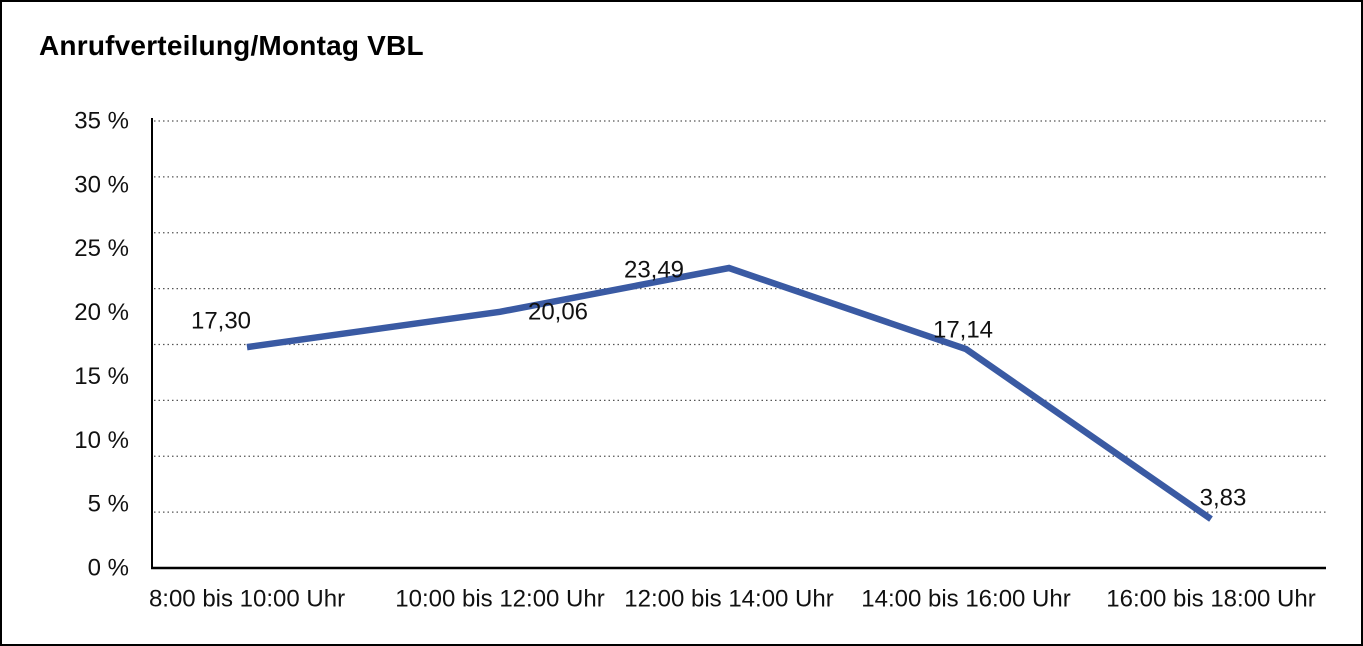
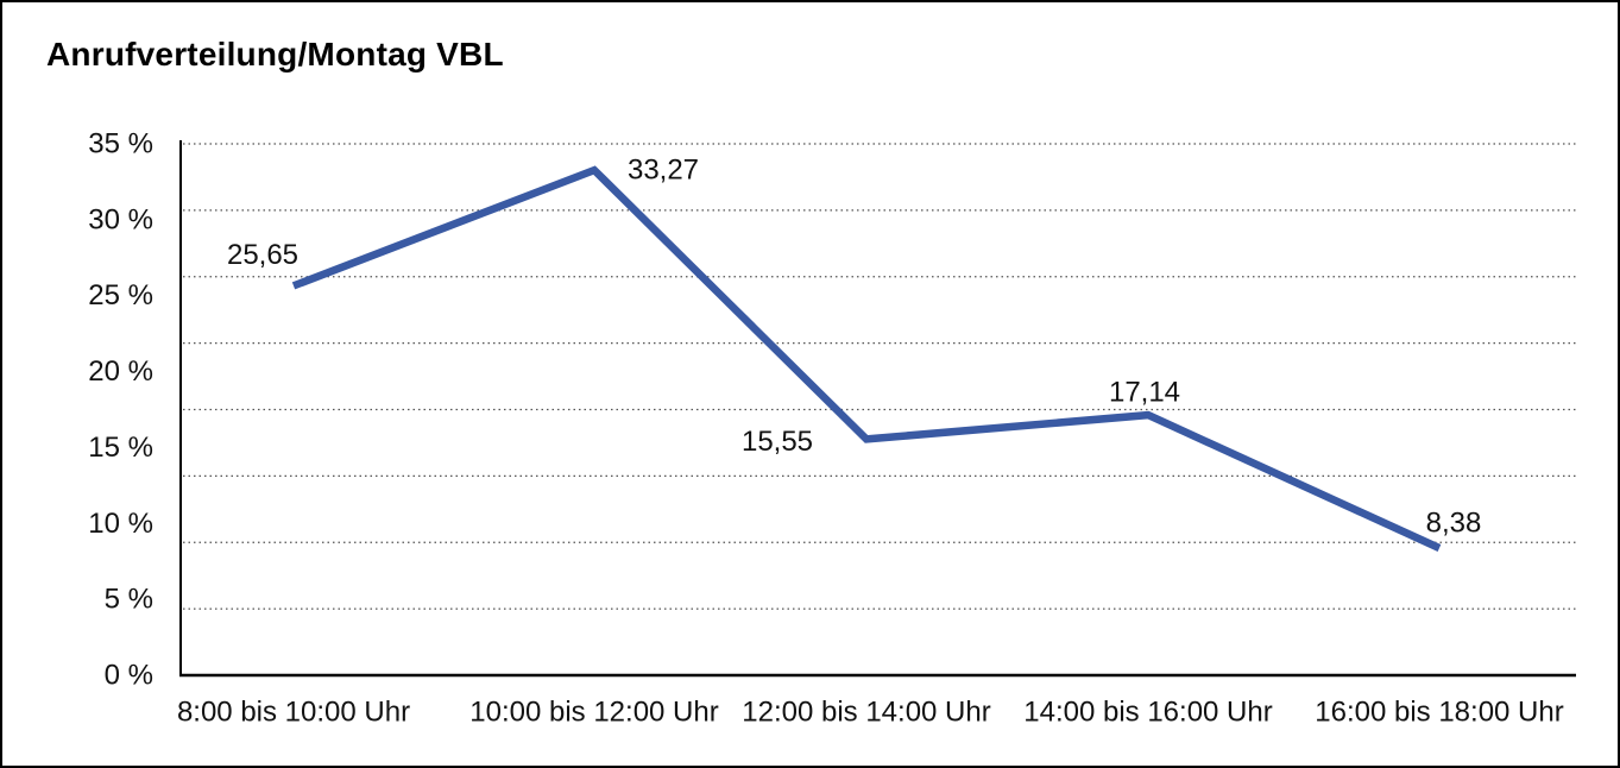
8:00 bis 10:00 Uhr: 17,30 -> 25,65
10:00 bis 12:00 Uhr: 20,06 -> 33,27
12:00 bis 14:00 Uhr: 23,49 -> 15,55
16:00 bis 18:00 Uhr: 3,83 -> 8,38
